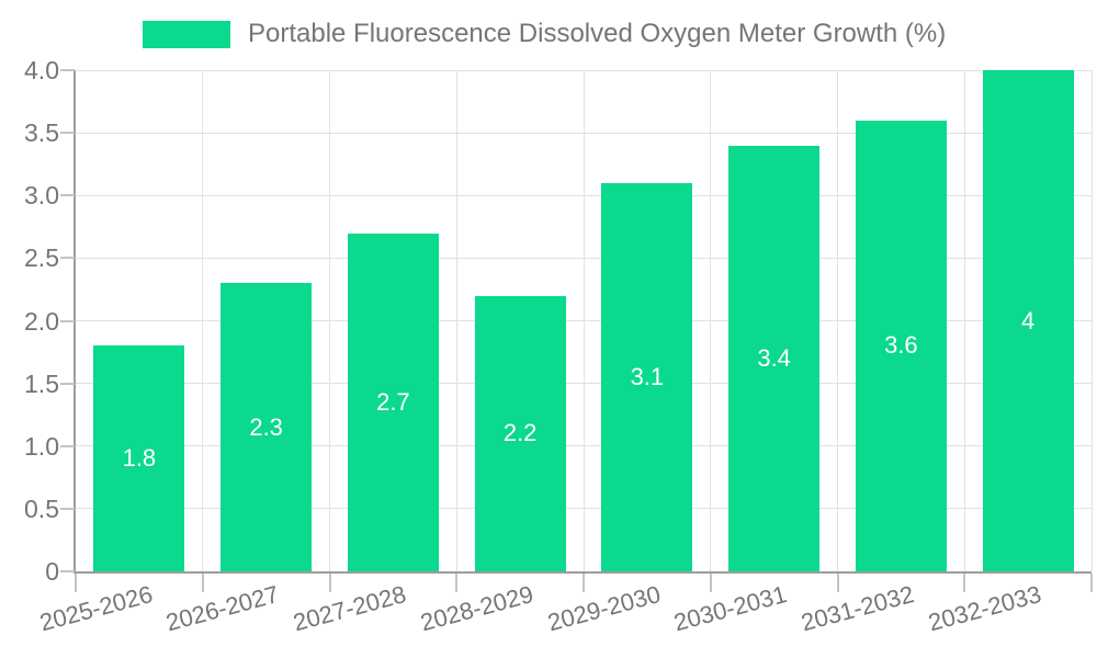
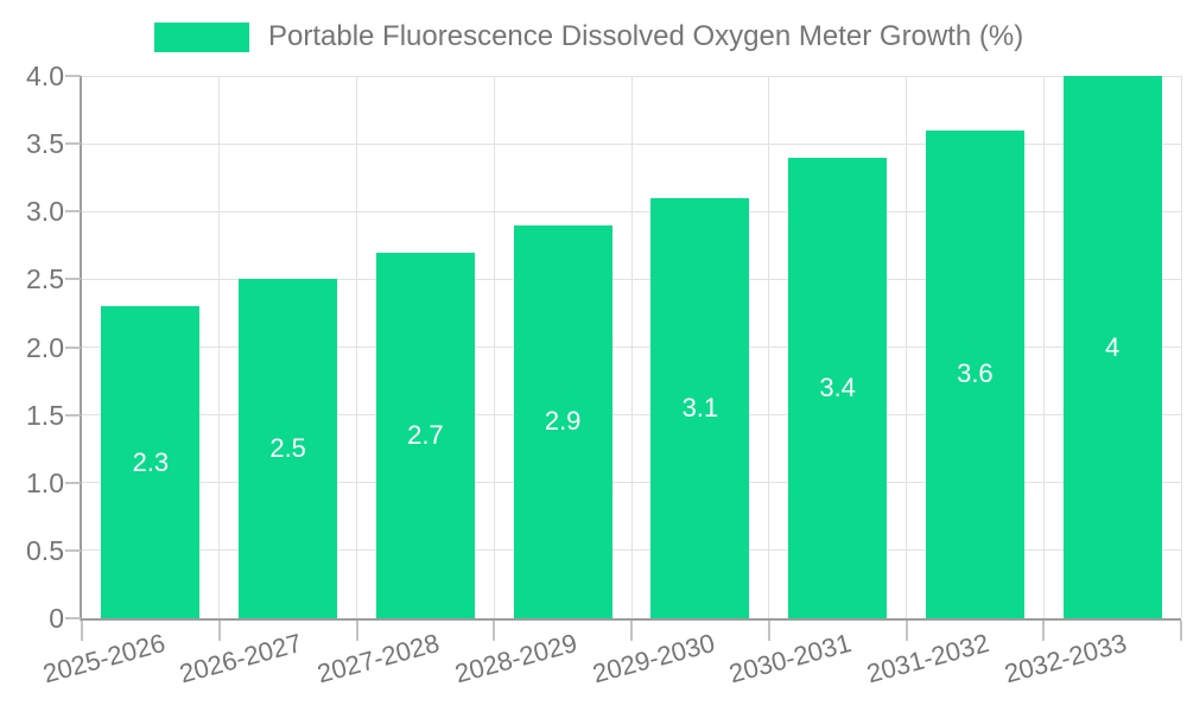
2025-2026: 1.8 -> 2.3
2026-2027: 2.3 -> 2.5
2028-2029: 2.2 -> 2.9
